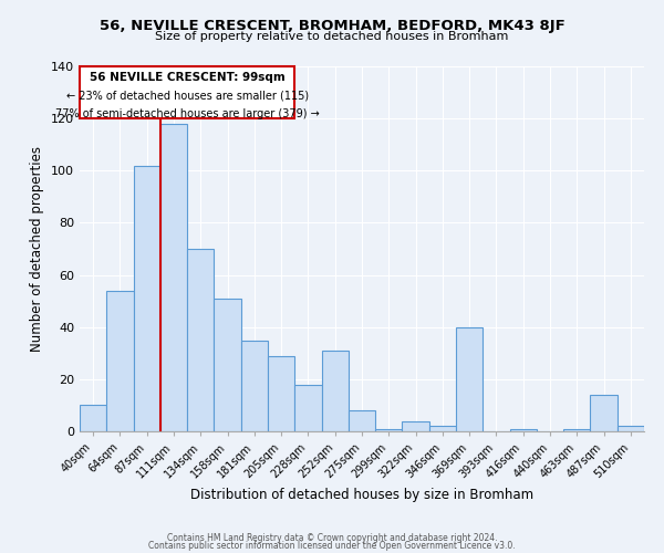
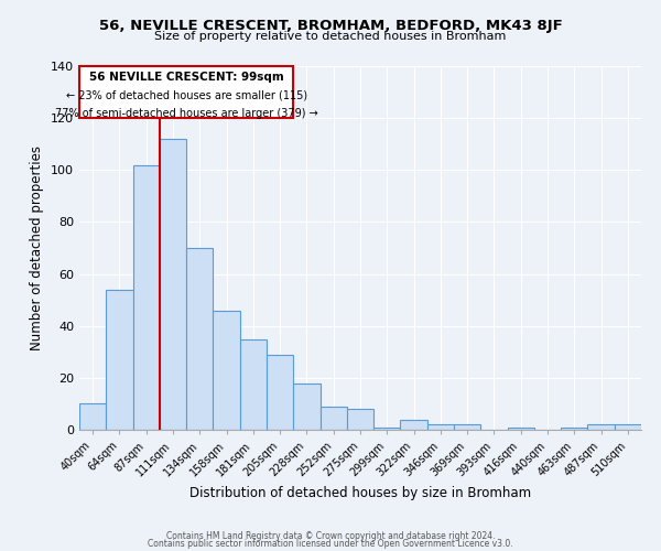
111sqm: 118 -> 112
158sqm: 51 -> 46
252sqm: 31 -> 9
369sqm: 40 -> 2
487sqm: 14 -> 2
